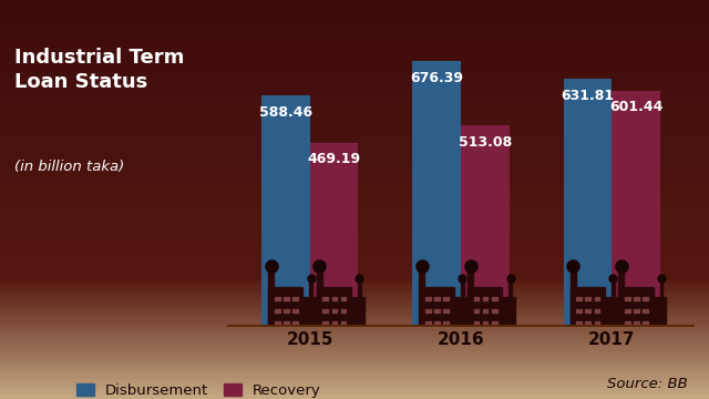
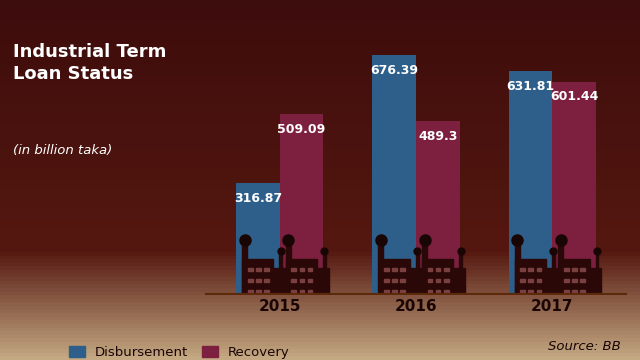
Disbursement/2015: 588.46 -> 316.87
Recovery/2015: 469.19 -> 509.09
Recovery/2016: 513.08 -> 489.3
